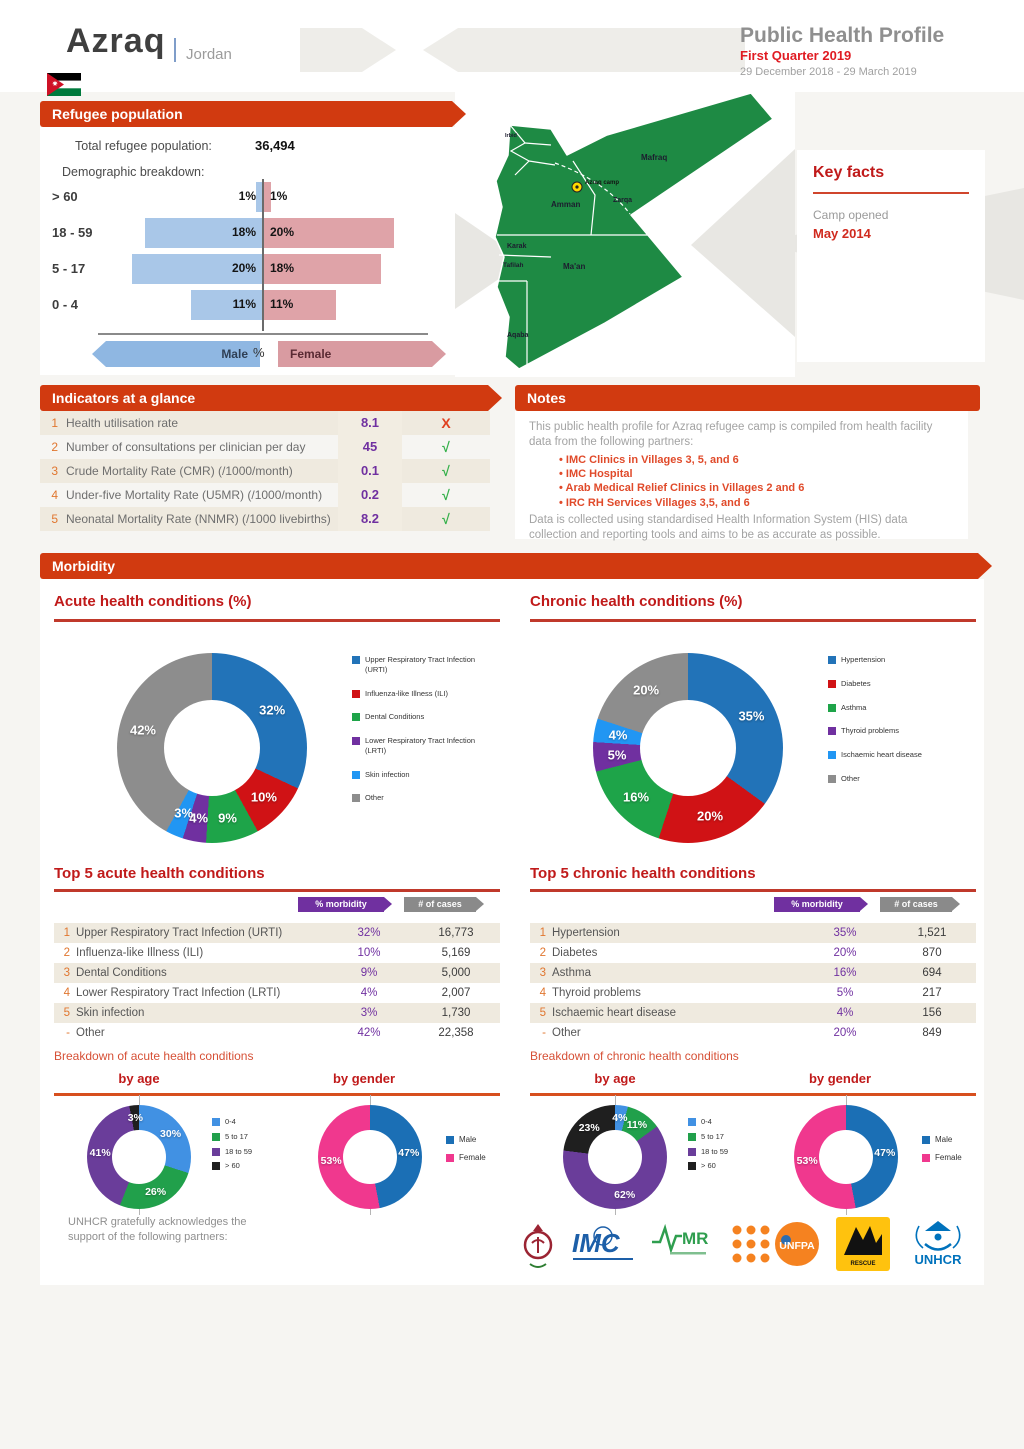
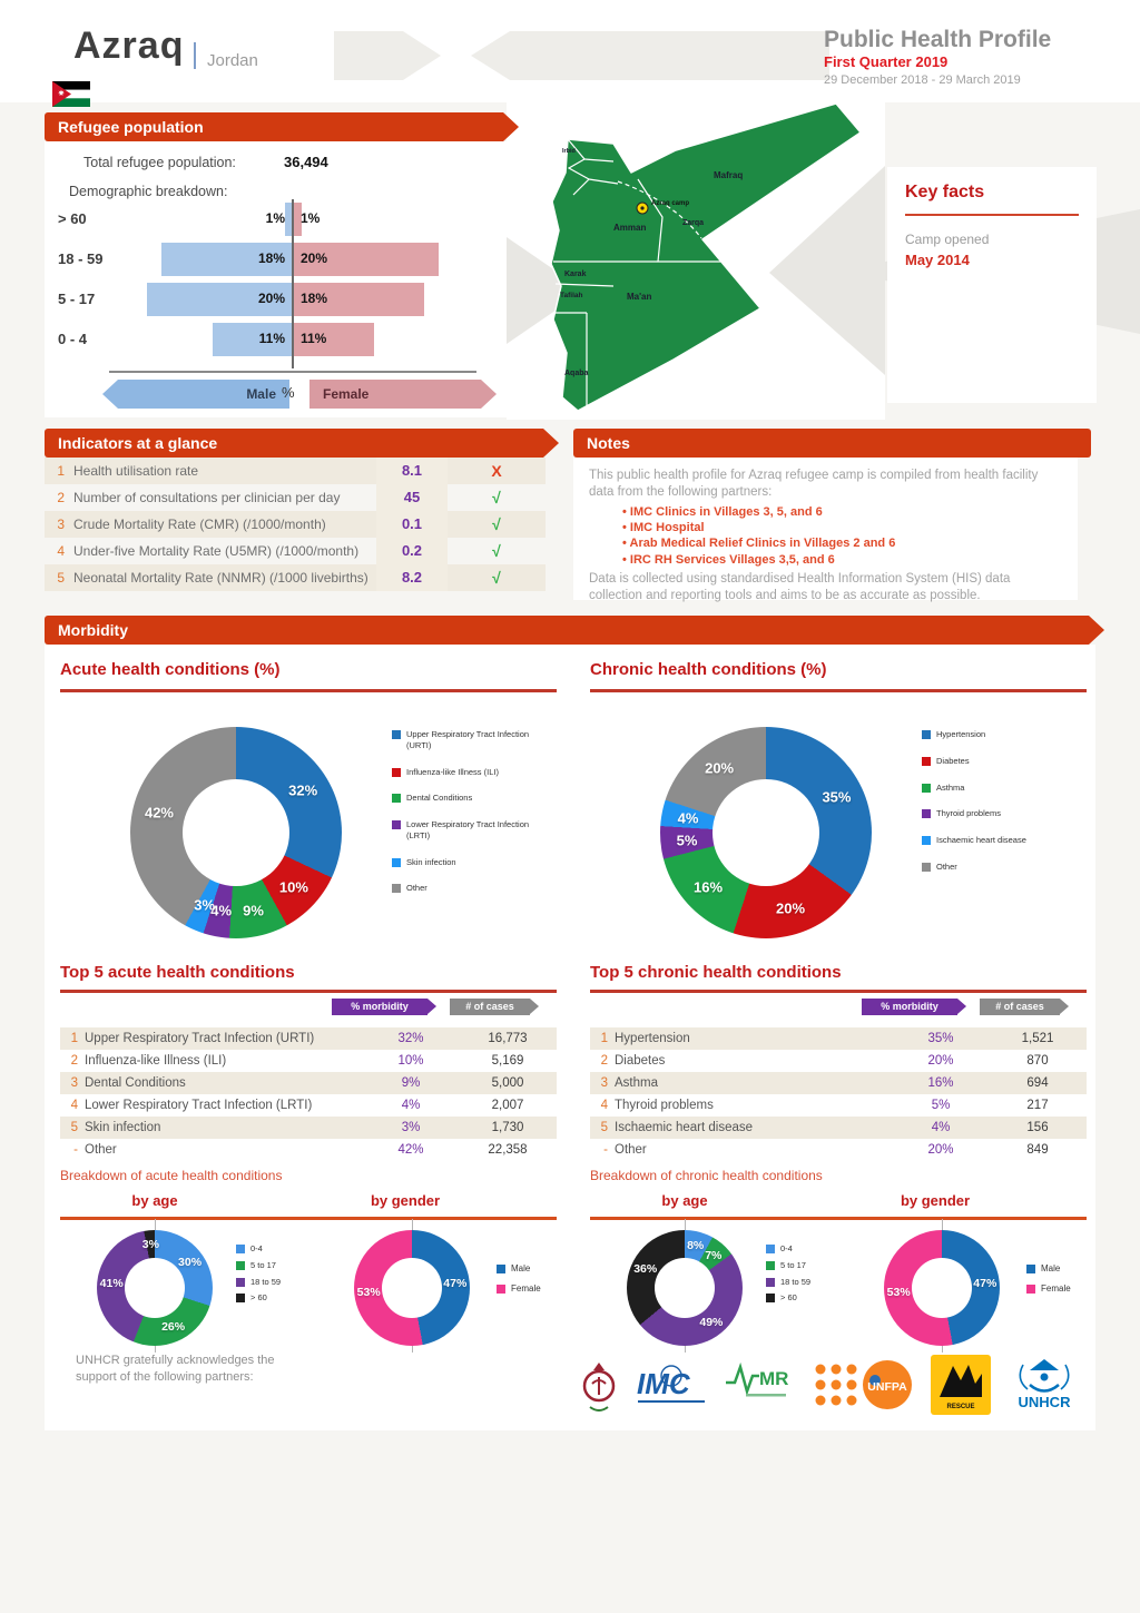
Breakdown of chronic health conditions by age/0-4: 4% -> 8%
Breakdown of chronic health conditions by age/5 to 17: 11% -> 7%
Breakdown of chronic health conditions by age/18 to 59: 62% -> 49%
Breakdown of chronic health conditions by age/> 60: 23% -> 36%
